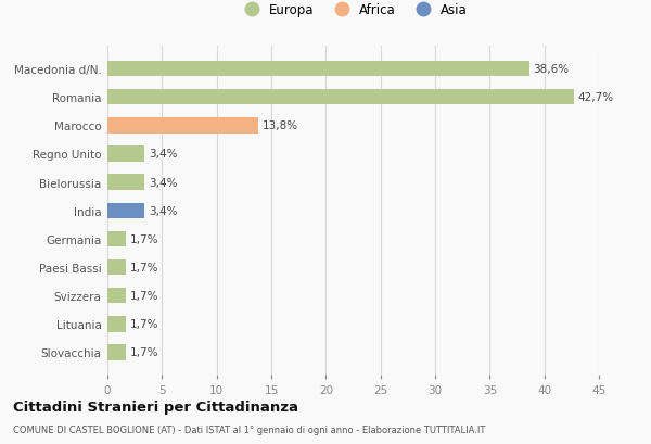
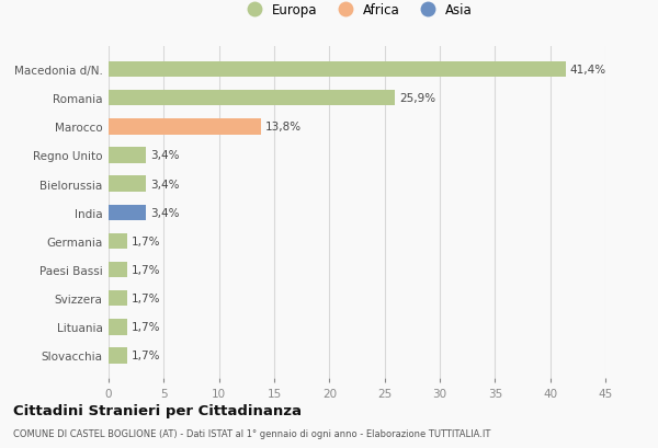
Macedonia d/N.: 38,6% -> 41,4%
Romania: 42,7% -> 25,9%
